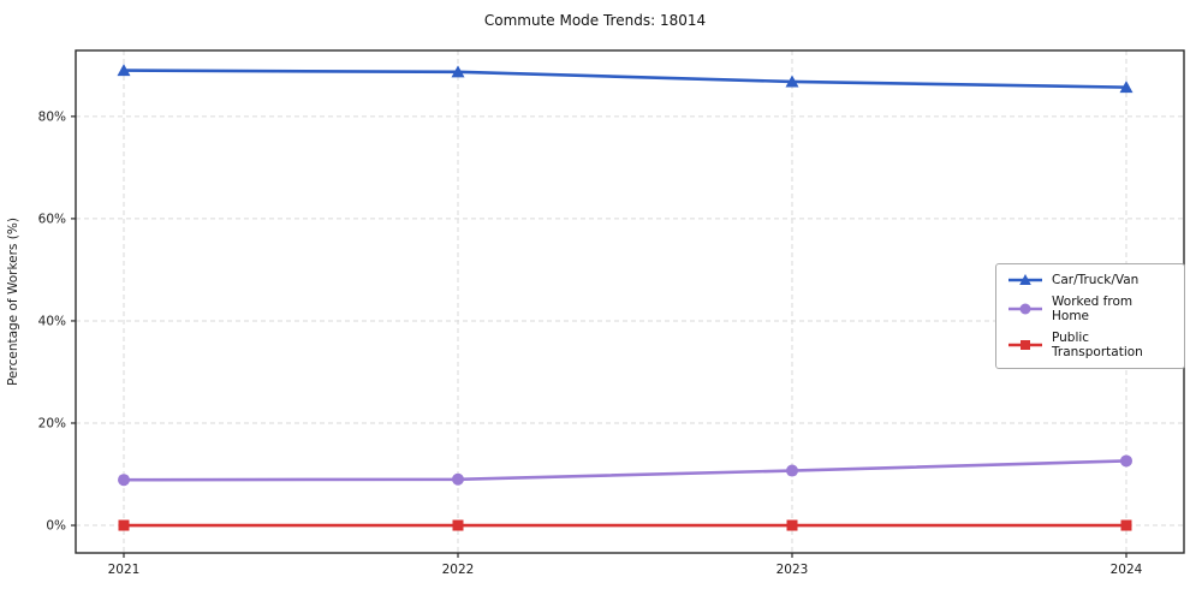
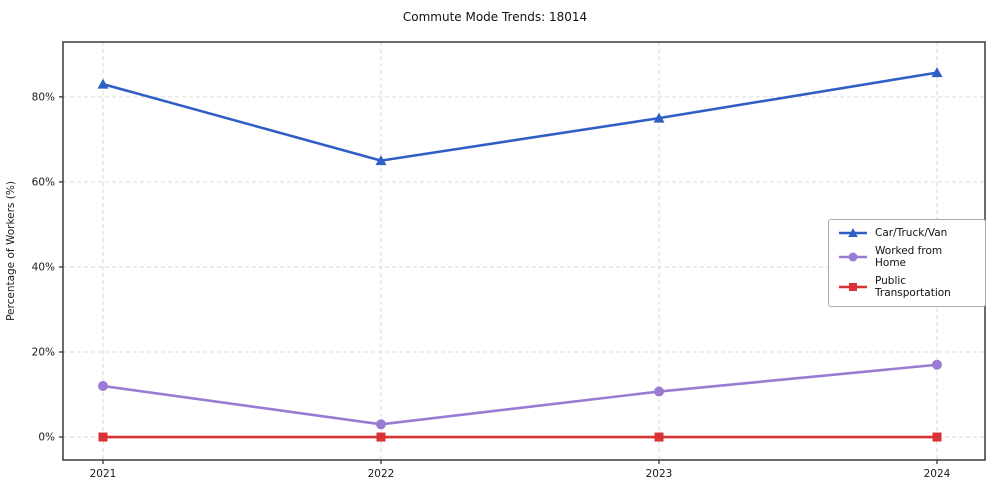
Car/Truck/Van/2021: 89% -> 83%
Worked from Home/2021: 9% -> 12%
Car/Truck/Van/2022: 89% -> 65%
Worked from Home/2022: 9% -> 3%
Car/Truck/Van/2023: 87% -> 75%
Worked from Home/2024: 13% -> 17%
